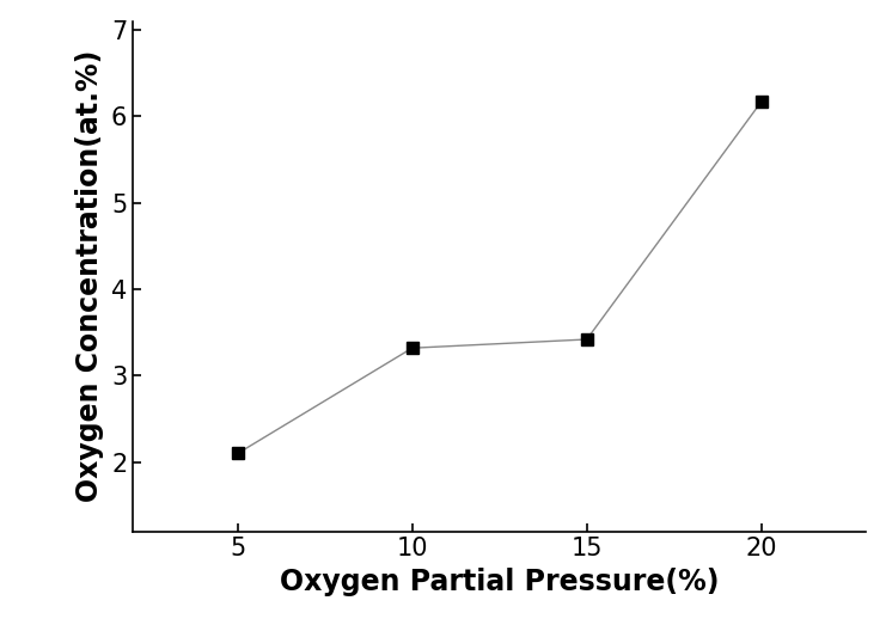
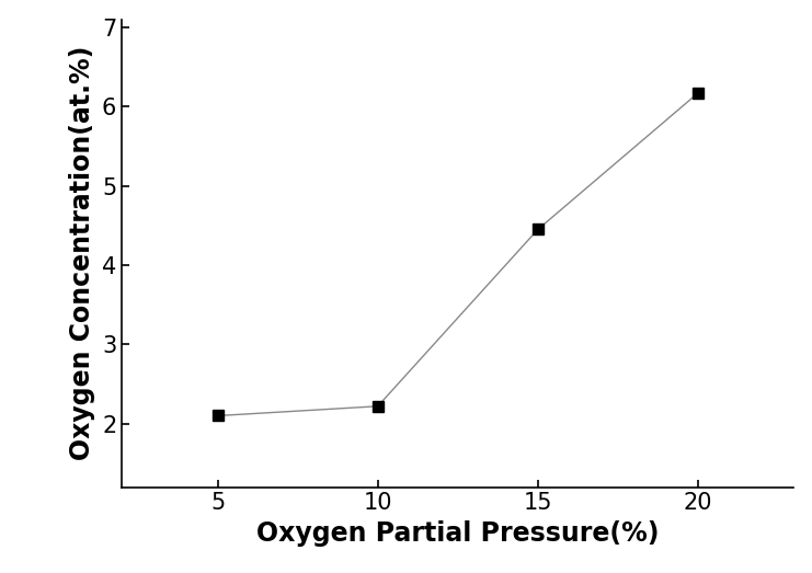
10: 3.32 -> 2.22
15: 3.42 -> 4.45
